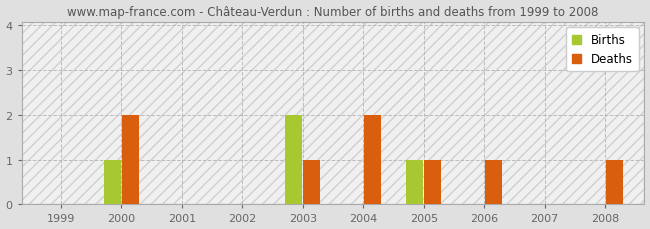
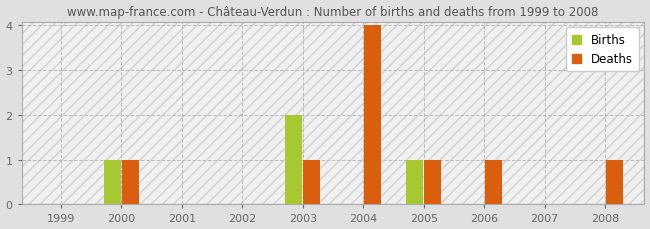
Deaths/2000: 2 -> 1
Deaths/2004: 2 -> 4
